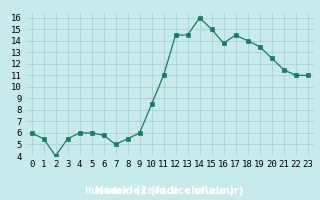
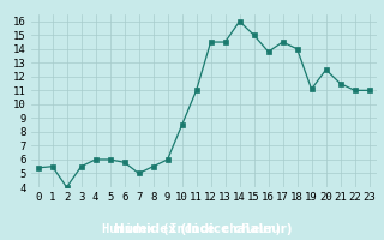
0: 6.0 -> 5.4
19: 13.5 -> 11.1
